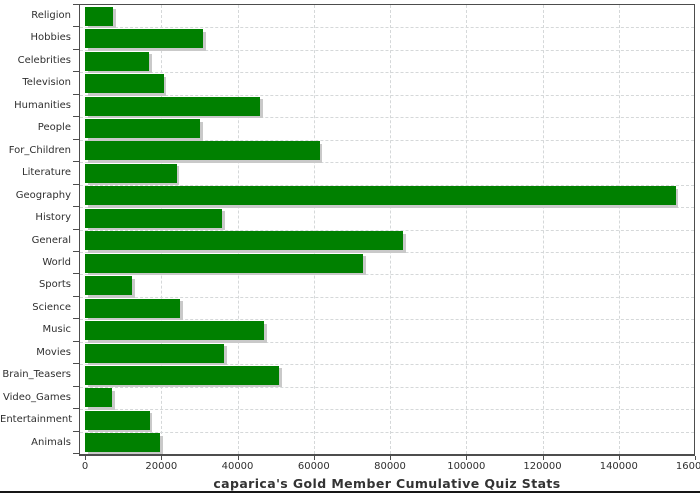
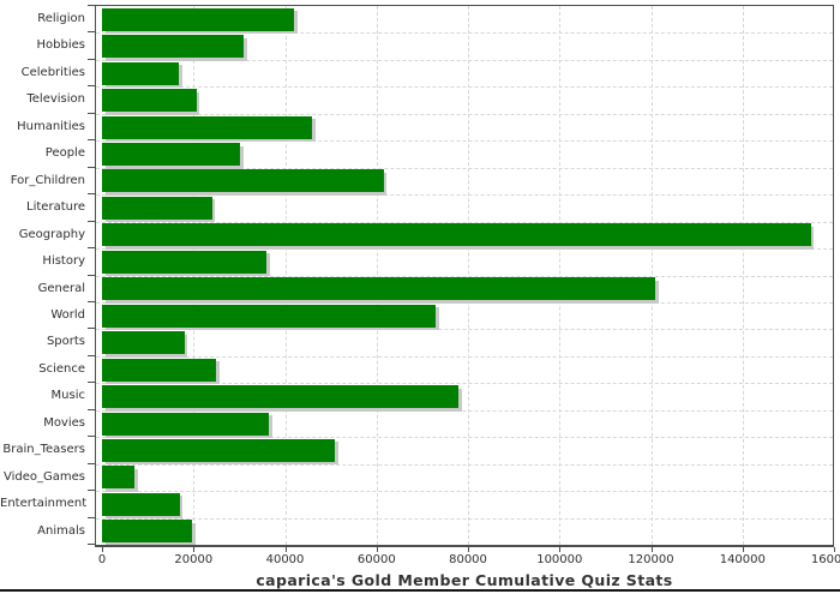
Religion: 7000 -> 42000
General: 84000 -> 121000
Sports: 12000 -> 18000
Music: 47000 -> 78000
